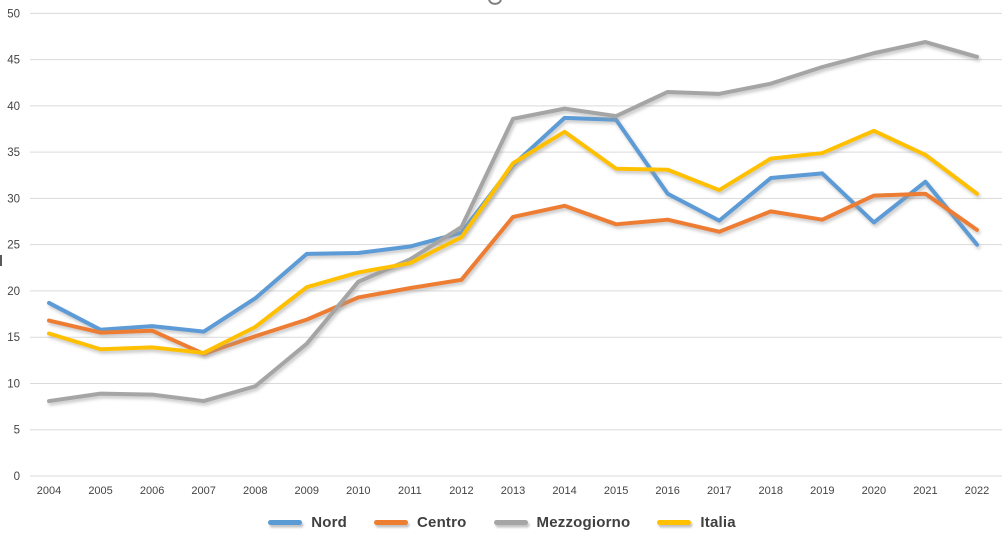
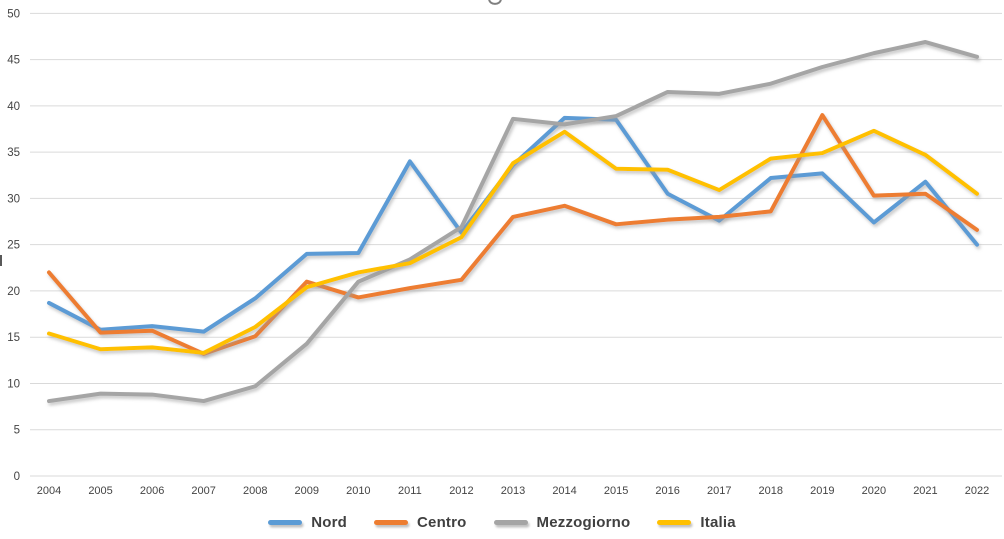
Centro/2004: 17 -> 22
Centro/2009: 17 -> 21
Nord/2011: 25 -> 34
Mezzogiorno/2014: 40 -> 38
Centro/2017: 26 -> 28
Centro/2019: 28 -> 39
